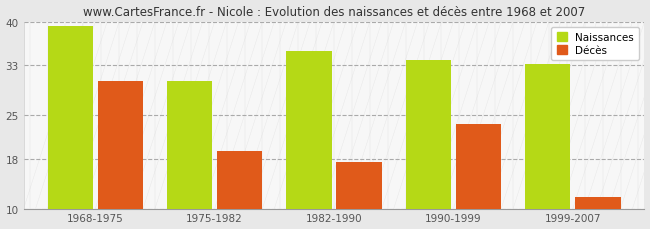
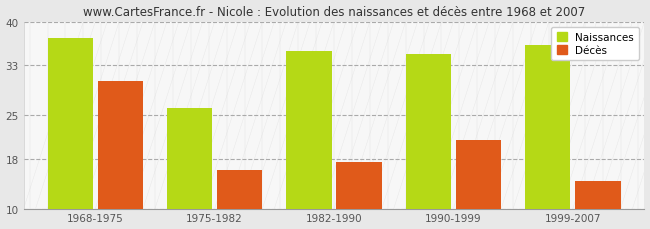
Naissances/1968-1975: 39.3 -> 37.4
Naissances/1975-1982: 30.5 -> 26.2
Décès/1975-1982: 19.3 -> 16.2
Naissances/1990-1999: 33.8 -> 34.8
Décès/1990-1999: 23.5 -> 21.0
Naissances/1999-2007: 33.2 -> 36.2
Décès/1999-2007: 11.8 -> 14.4
